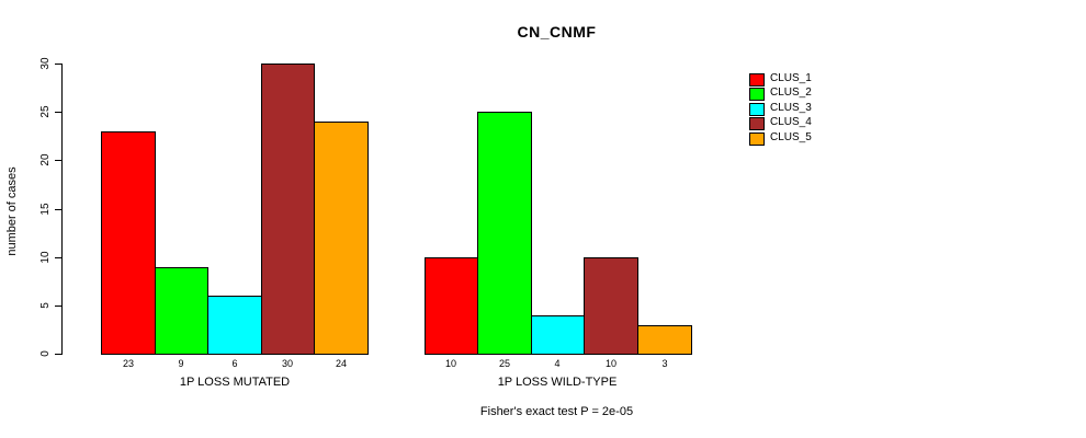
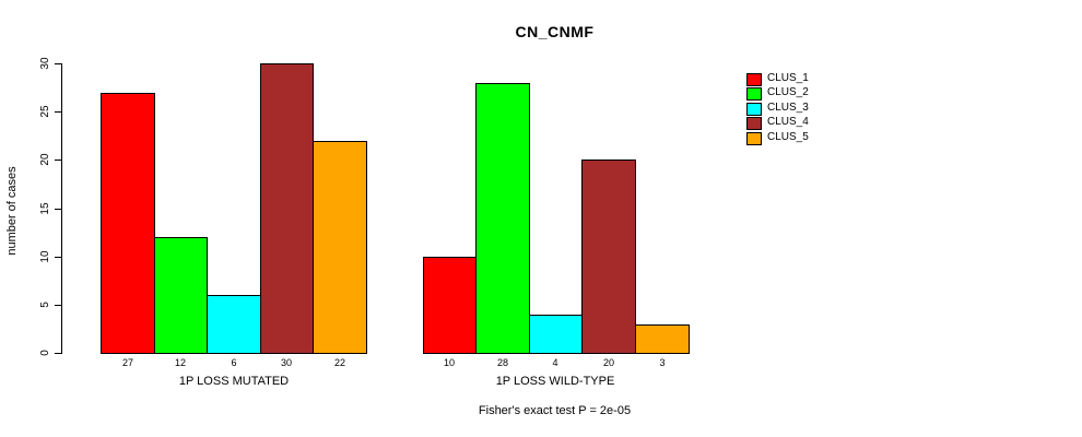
CLUS_1/1P LOSS MUTATED: 23 -> 27
CLUS_2/1P LOSS MUTATED: 9 -> 12
CLUS_5/1P LOSS MUTATED: 24 -> 22
CLUS_2/1P LOSS WILD-TYPE: 25 -> 28
CLUS_4/1P LOSS WILD-TYPE: 10 -> 20
